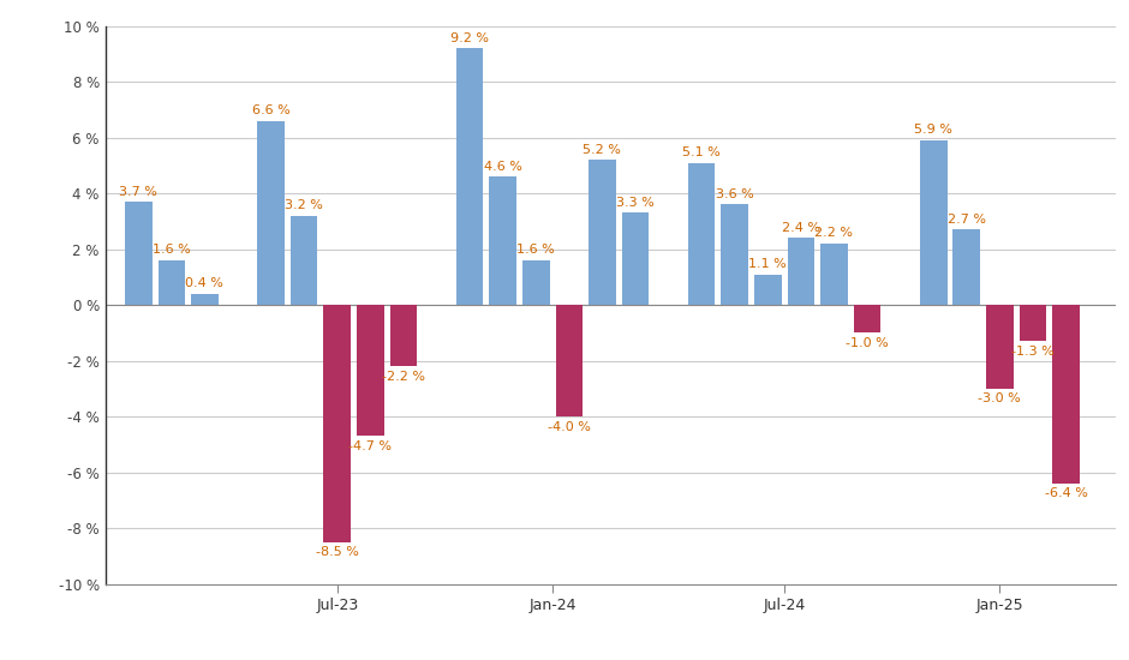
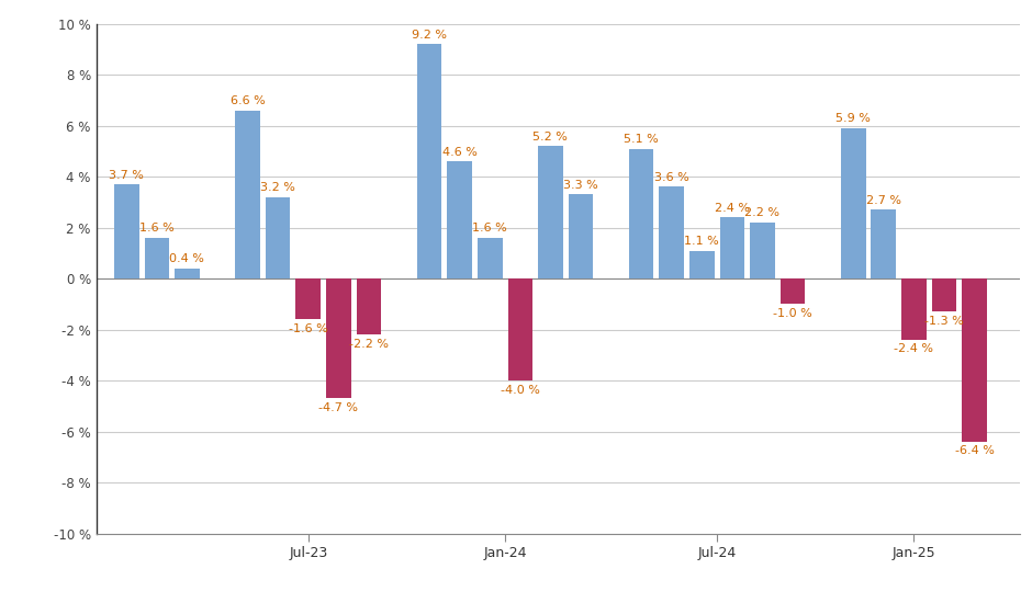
Jul-23: -8.5 -> -1.6
Jan-25: -3.0 -> -2.4
